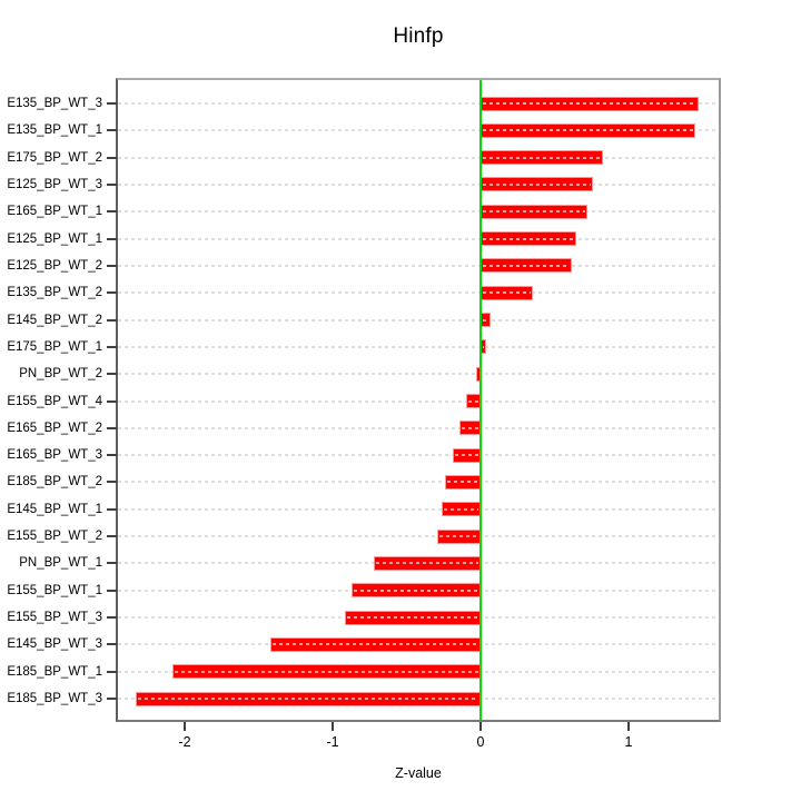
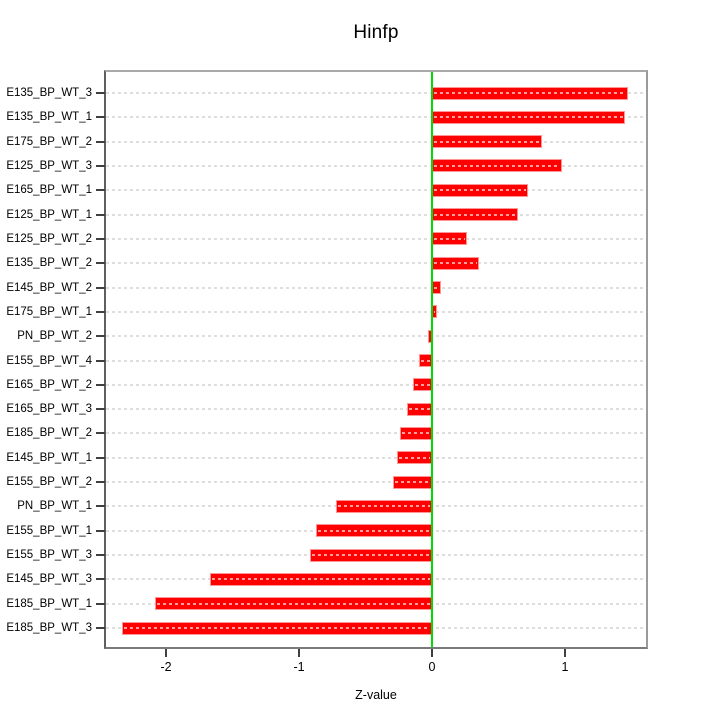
E125_BP_WT_3: 0.76 -> 0.98
E125_BP_WT_2: 0.62 -> 0.26
E145_BP_WT_3: -1.42 -> -1.67
